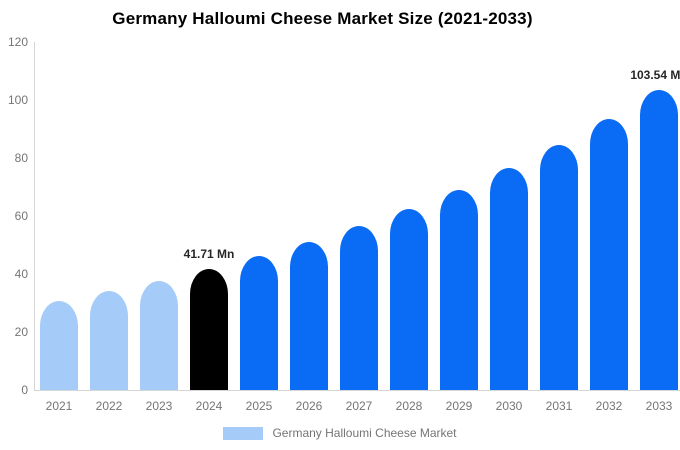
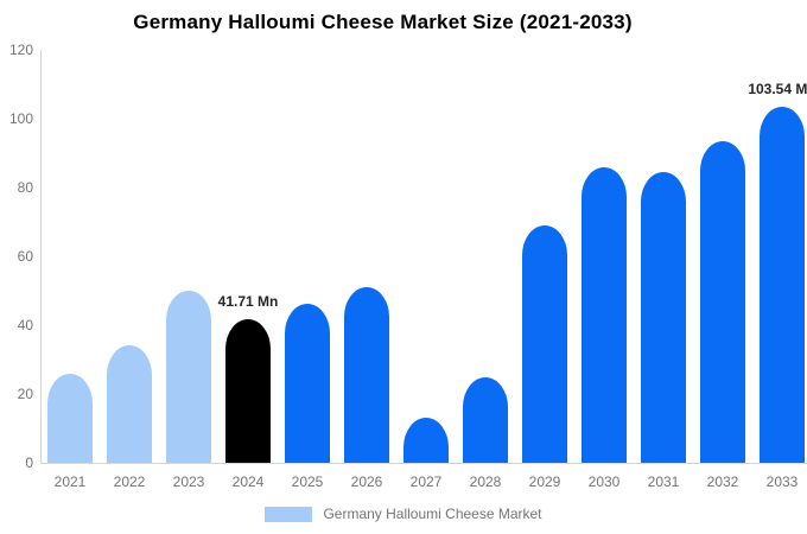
2021: 31 -> 26
2023: 38 -> 50
2027: 56 -> 13
2028: 62 -> 25
2030: 76 -> 86
